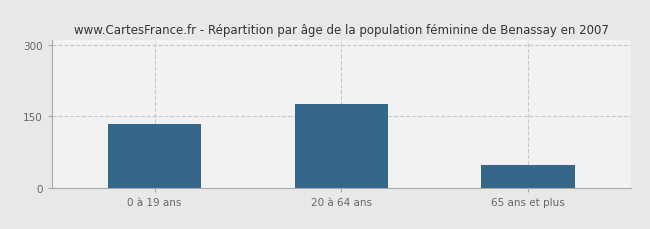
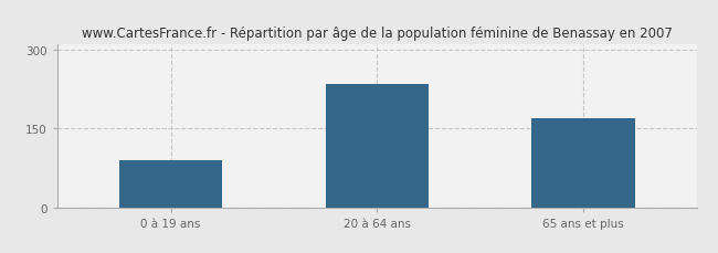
0 à 19 ans: 133 -> 90
20 à 64 ans: 177 -> 235
65 ans et plus: 48 -> 170
